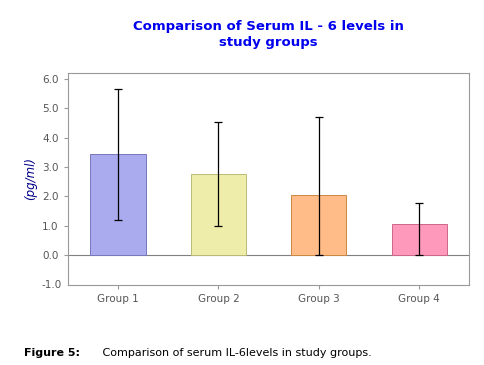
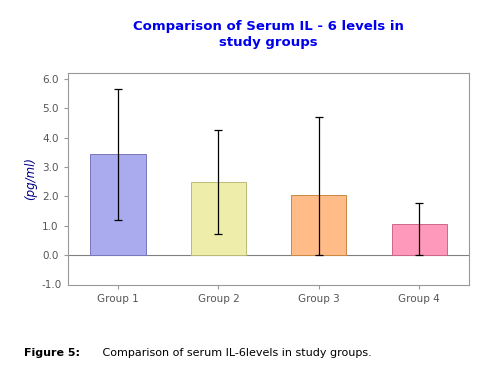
Group 2: 2.78 -> 2.50
